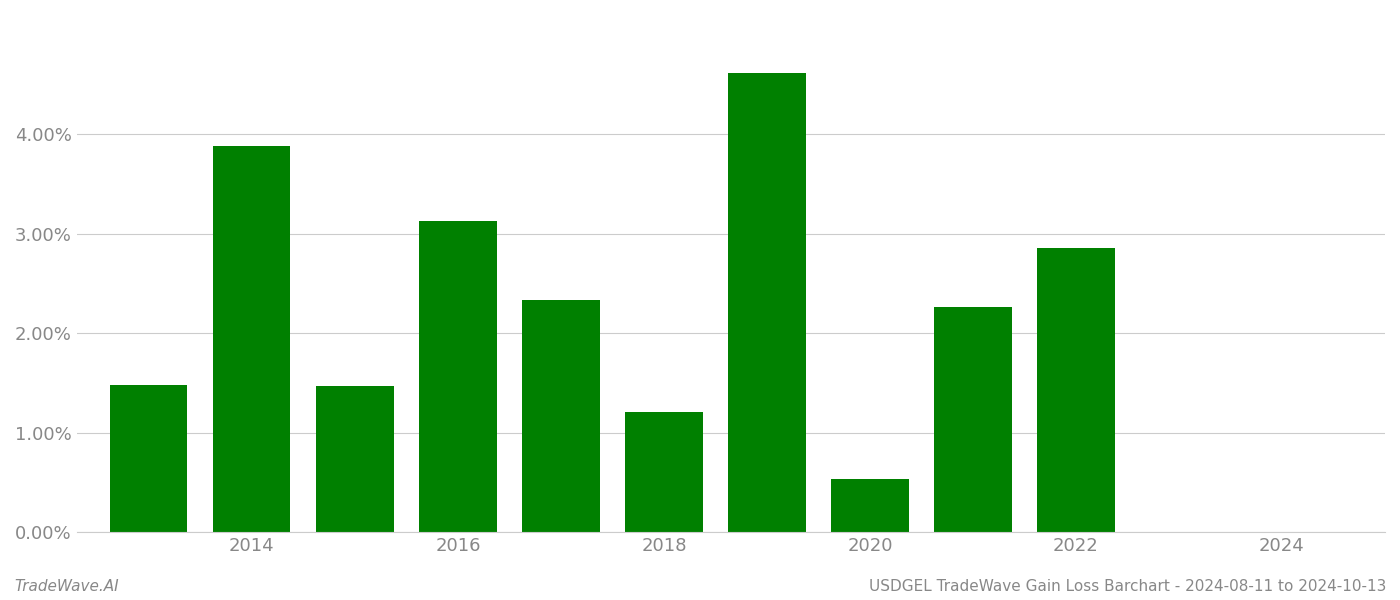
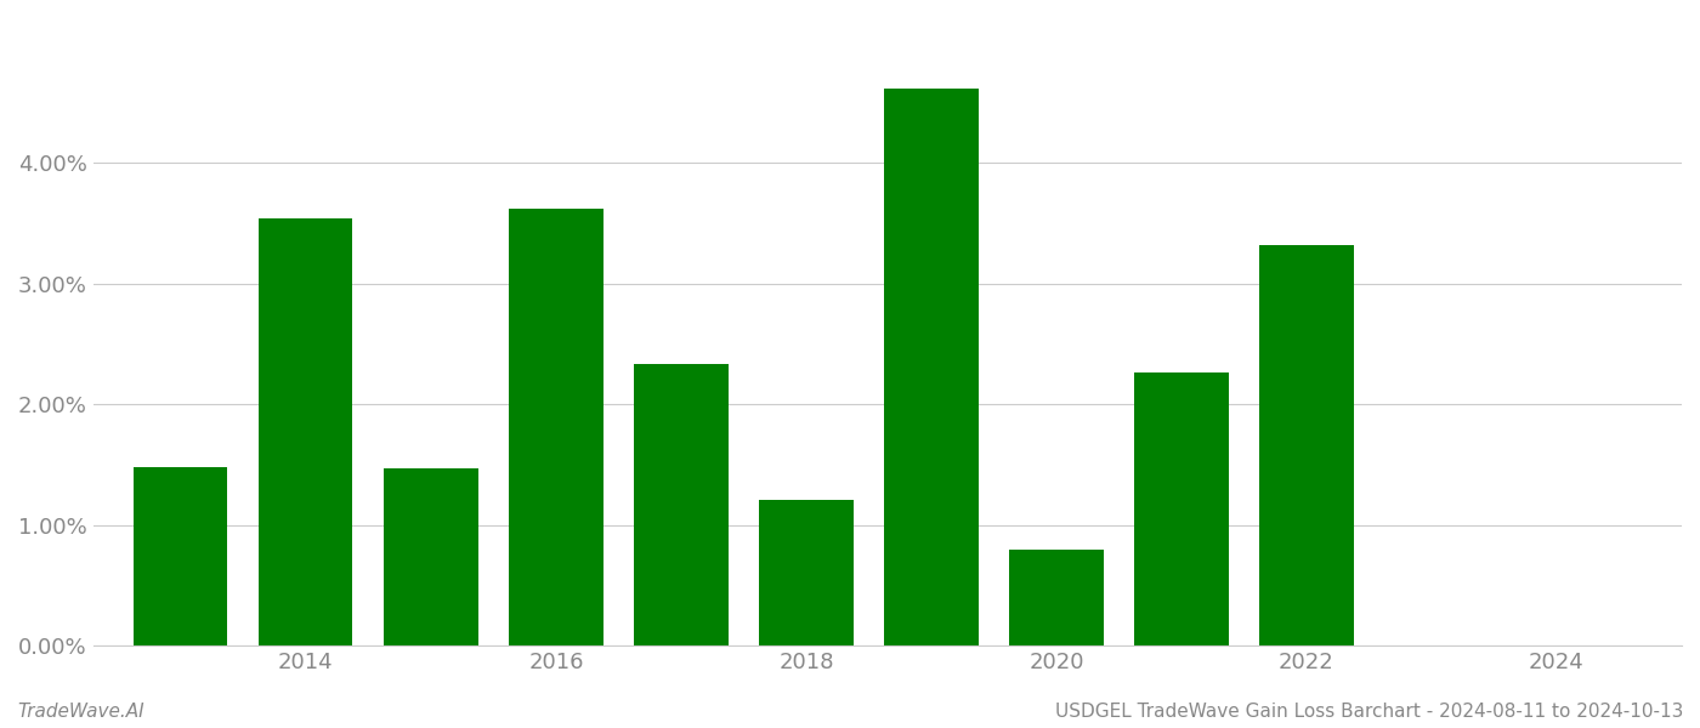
2014: 3.88% -> 3.54%
2016: 3.13% -> 3.62%
2020: 0.53% -> 0.80%
2022: 2.86% -> 3.32%
